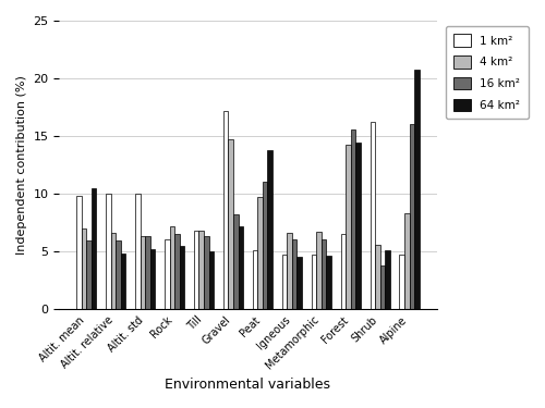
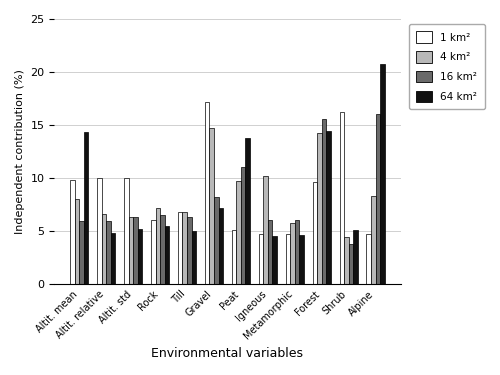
4 km²/Altit. mean: 7.0 -> 8.0
64 km²/Altit. mean: 10.5 -> 14.3
4 km²/Igneous: 6.6 -> 10.2
4 km²/Metamorphic: 6.7 -> 5.8
1 km²/Forest: 6.5 -> 9.6
4 km²/Shrub: 5.6 -> 4.4
